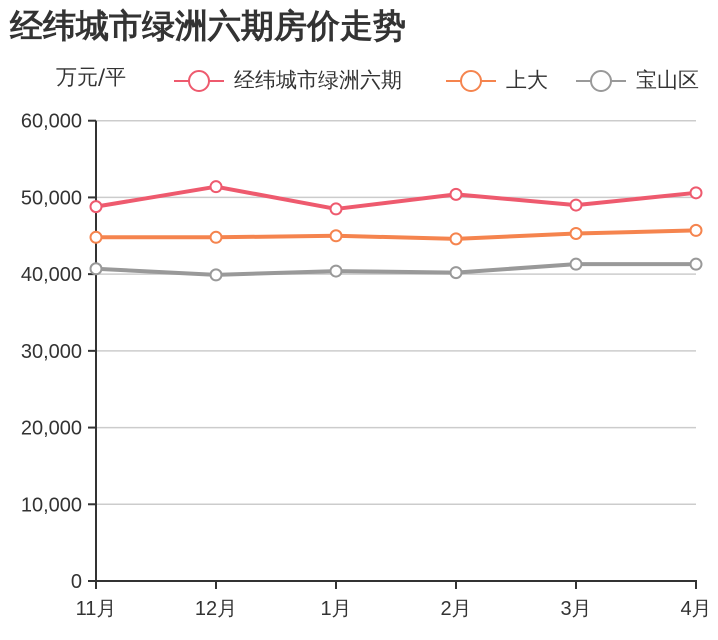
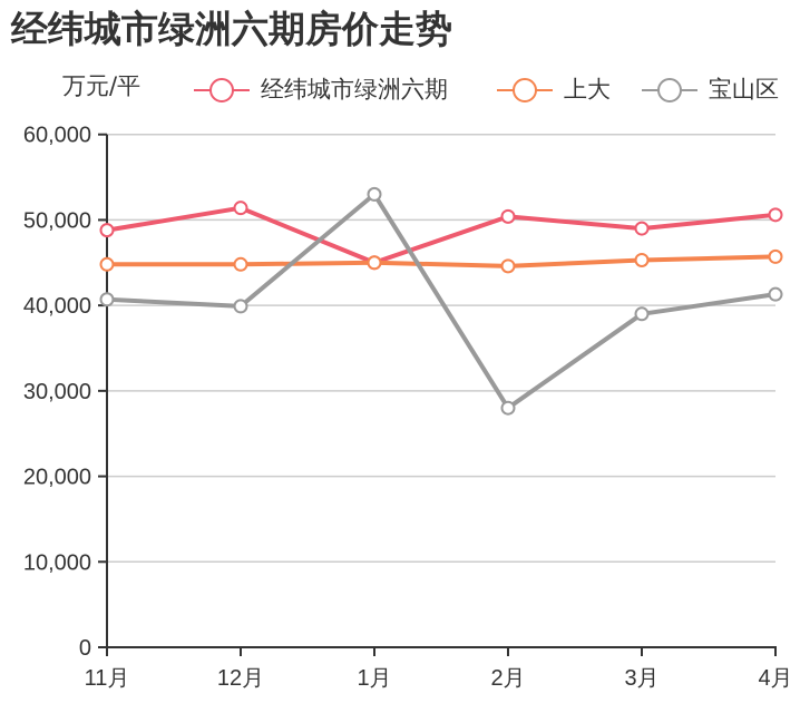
经纬城市绿洲六期/1月: 48000 -> 45000
宝山区/1月: 40000 -> 53000
宝山区/2月: 40000 -> 28000
宝山区/3月: 41000 -> 39000
